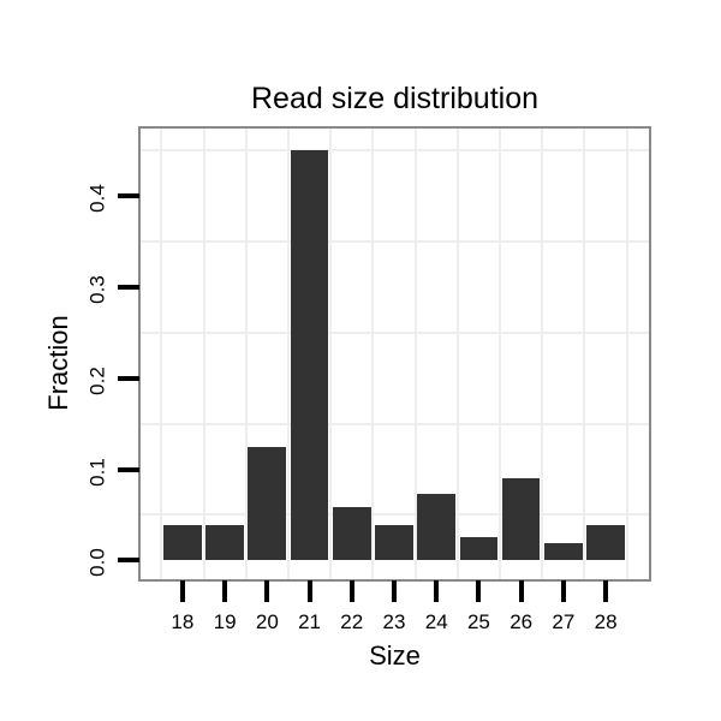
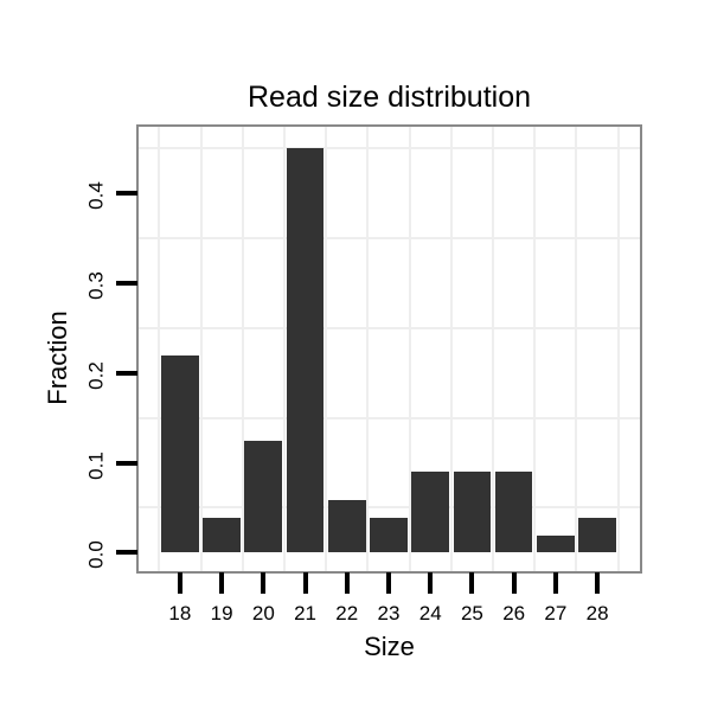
18: 0.04 -> 0.22
24: 0.07 -> 0.09
25: 0.03 -> 0.09
